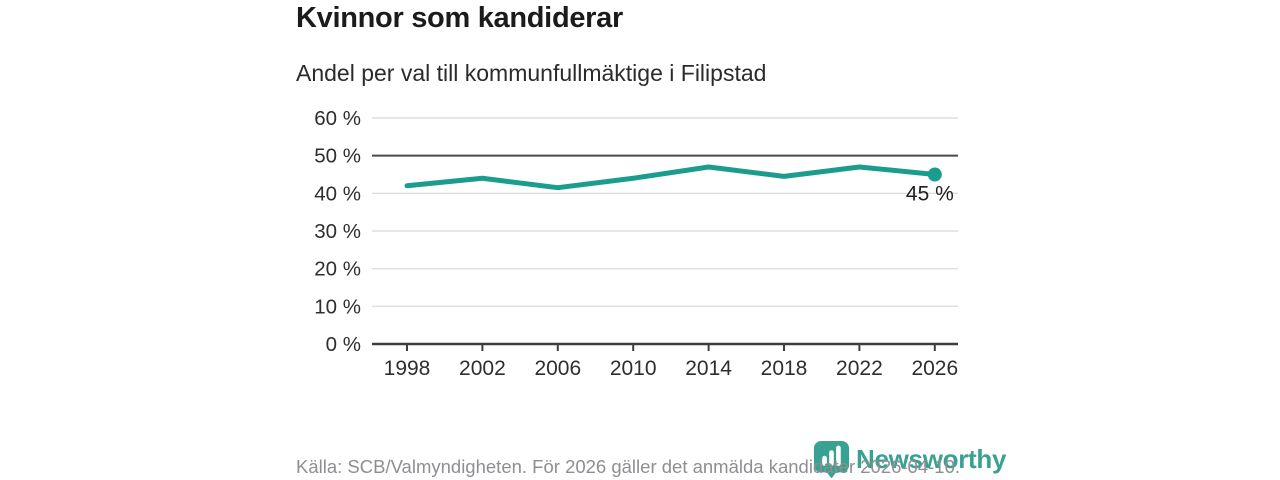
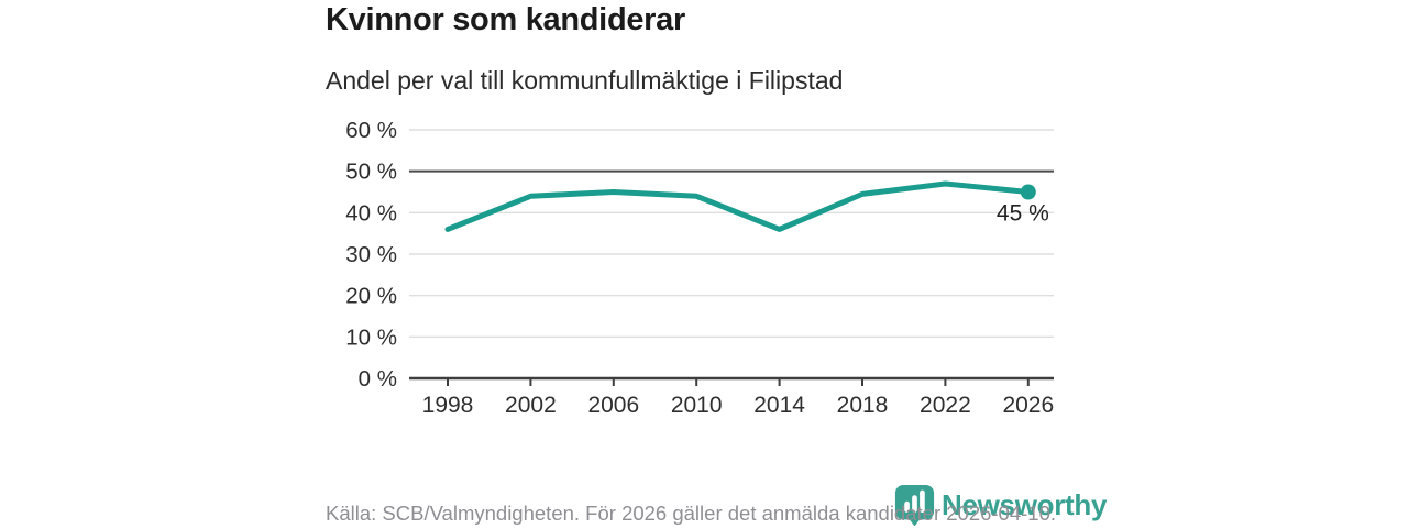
1998: 42% -> 36%
2006: 42% -> 45%
2014: 47% -> 36%
